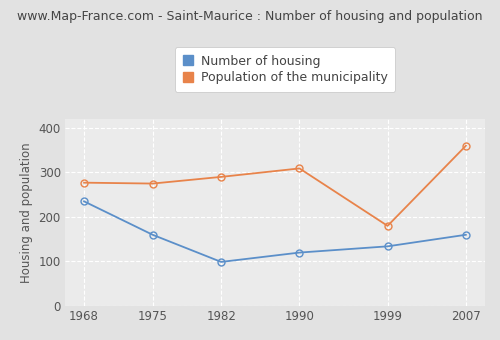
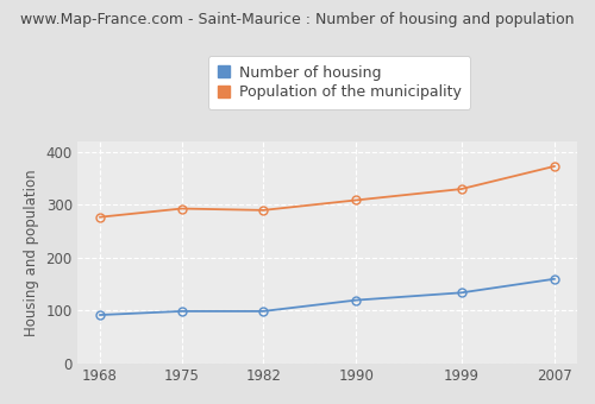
Number of housing/1968: 235 -> 92
Number of housing/1975: 160 -> 99
Population of the municipality/1975: 275 -> 293
Population of the municipality/1999: 180 -> 330
Population of the municipality/2007: 360 -> 373
